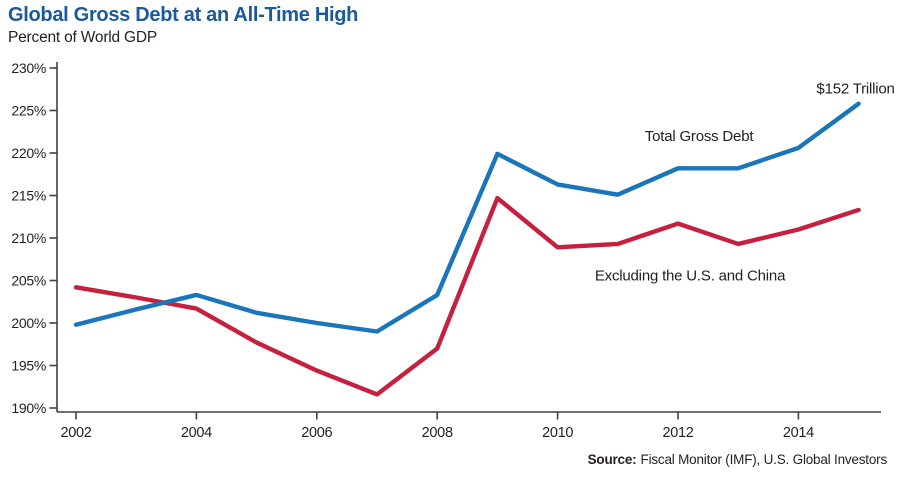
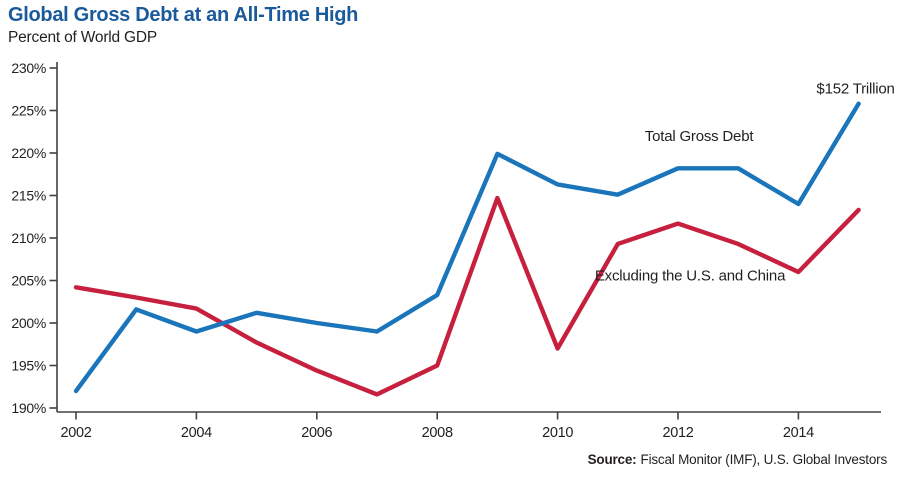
Total Gross Debt/2002: 200% -> 192%
Total Gross Debt/2004: 203% -> 199%
Excluding the U.S. and China/2008: 197% -> 195%
Excluding the U.S. and China/2010: 209% -> 197%
Total Gross Debt/2014: 221% -> 214%
Excluding the U.S. and China/2014: 211% -> 206%
